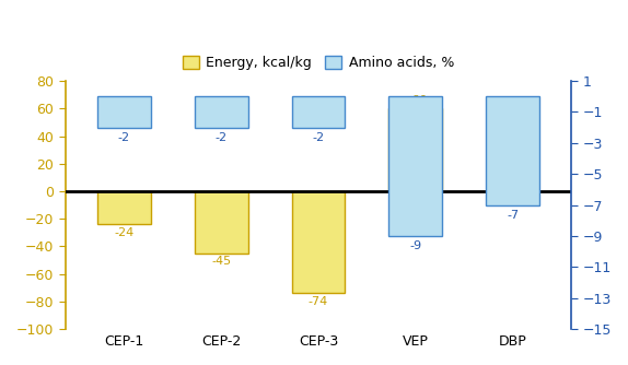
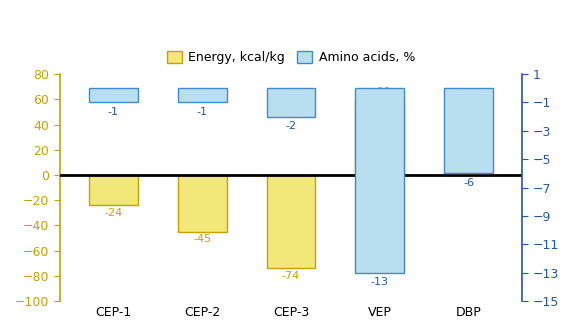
Amino acids, %/CEP-1: -2 -> -1
Amino acids, %/CEP-2: -2 -> -1
Amino acids, %/VEP: -9 -> -13
Amino acids, %/DBP: -7 -> -6
